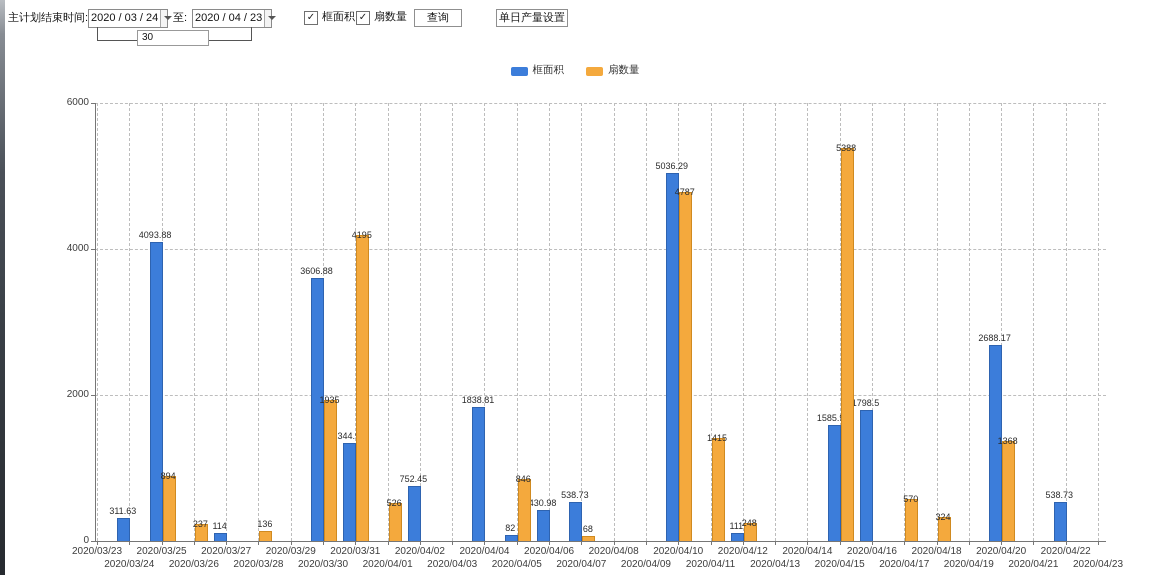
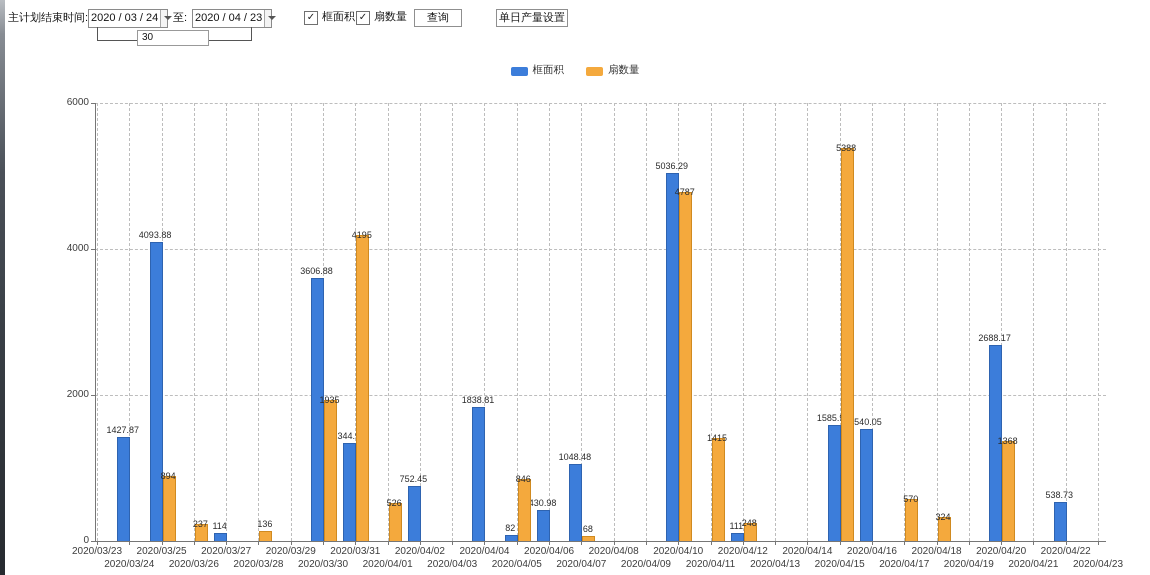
框面积/2020/03/24: 311.63 -> 1427.87
框面积/2020/04/07: 538.73 -> 1048.48
框面积/2020/04/16: 1798.5 -> 1540.05
